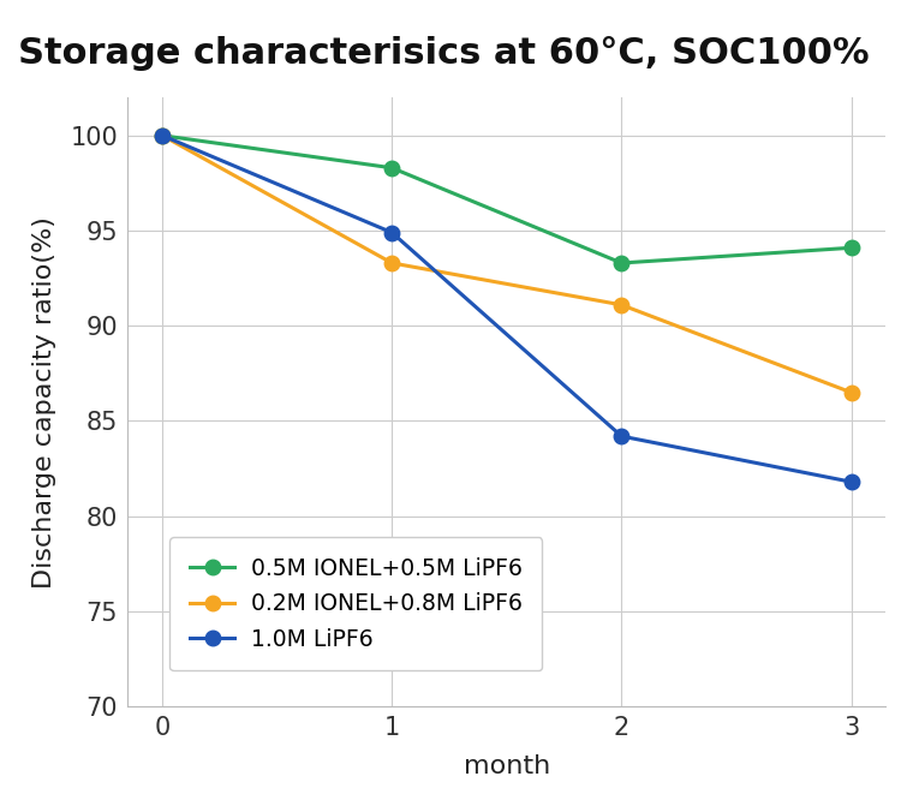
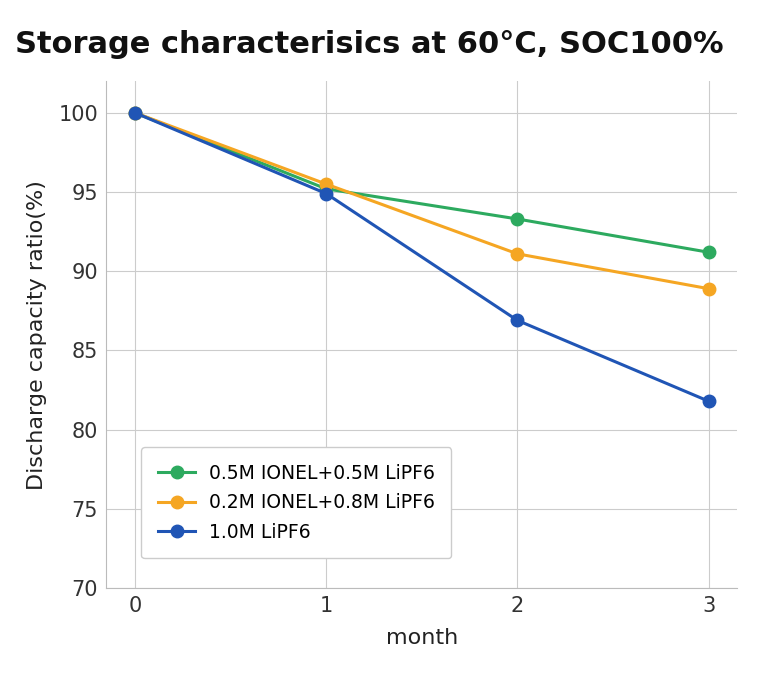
0.5M IONEL+0.5M LiPF6/1: 98.3 -> 95.2
0.2M IONEL+0.8M LiPF6/1: 93.3 -> 95.5
1.0M LiPF6/2: 84.2 -> 86.9
0.5M IONEL+0.5M LiPF6/3: 94.1 -> 91.2
0.2M IONEL+0.8M LiPF6/3: 86.5 -> 88.9
